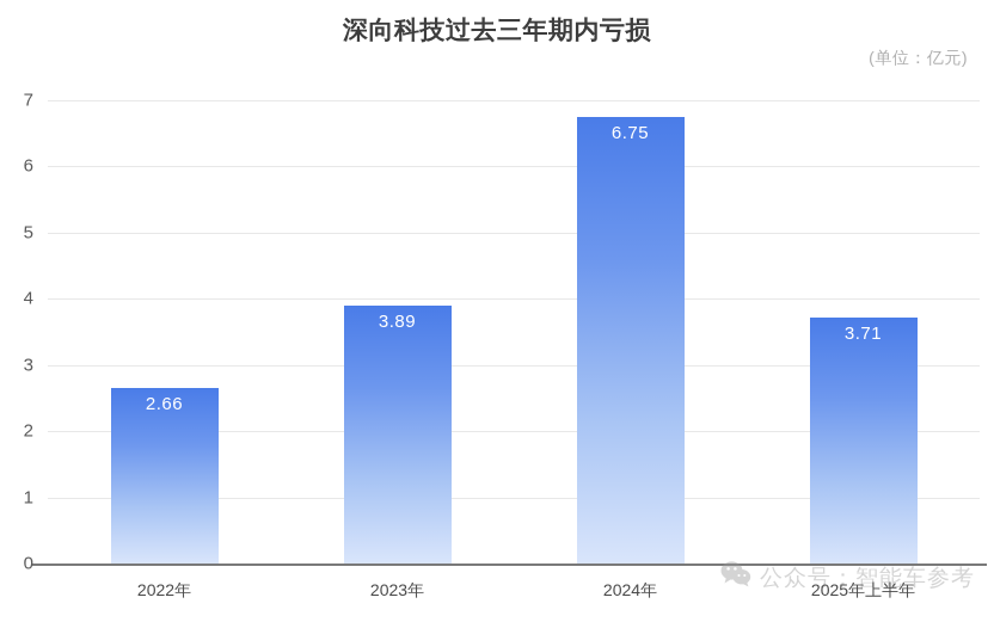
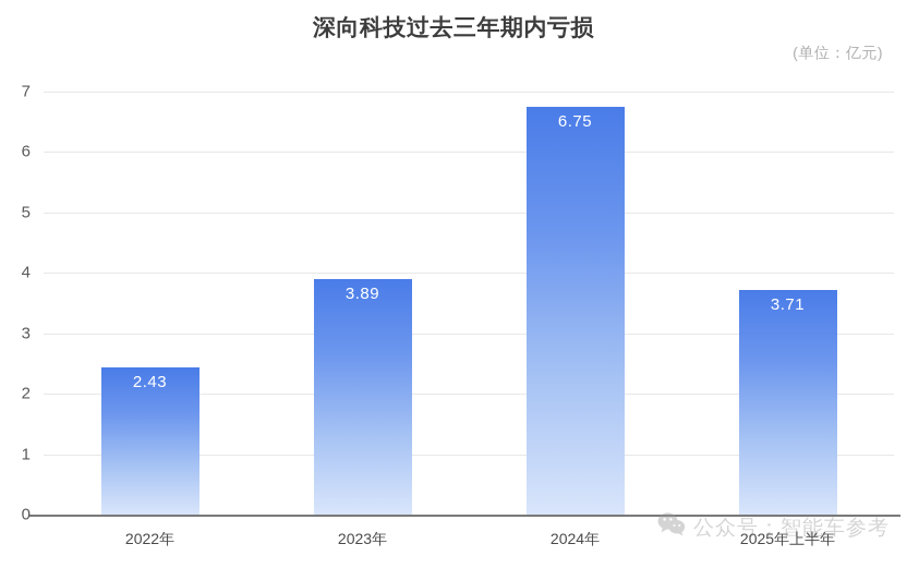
2022年: 2.66 -> 2.43
